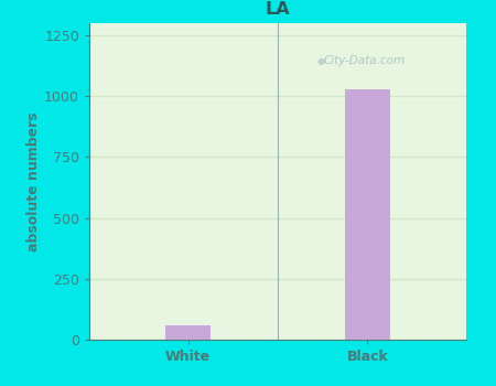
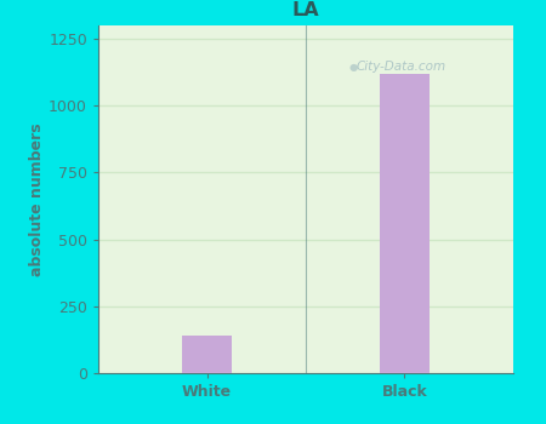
White: 60 -> 140
Black: 1030 -> 1120
